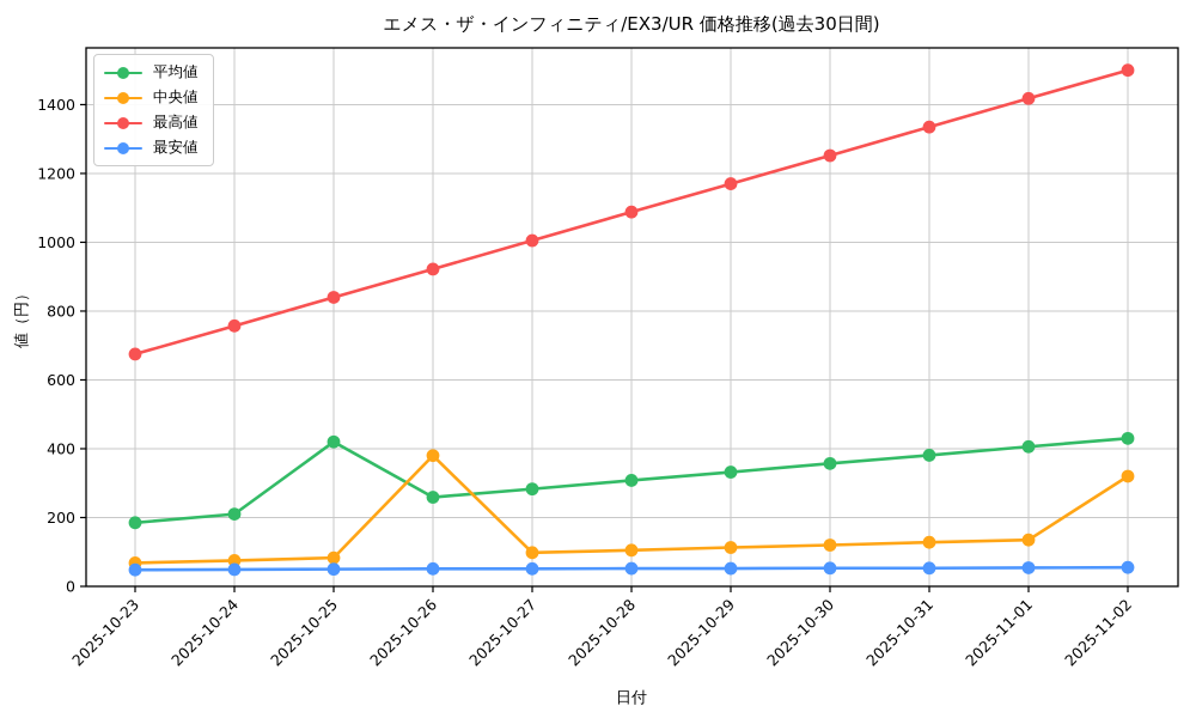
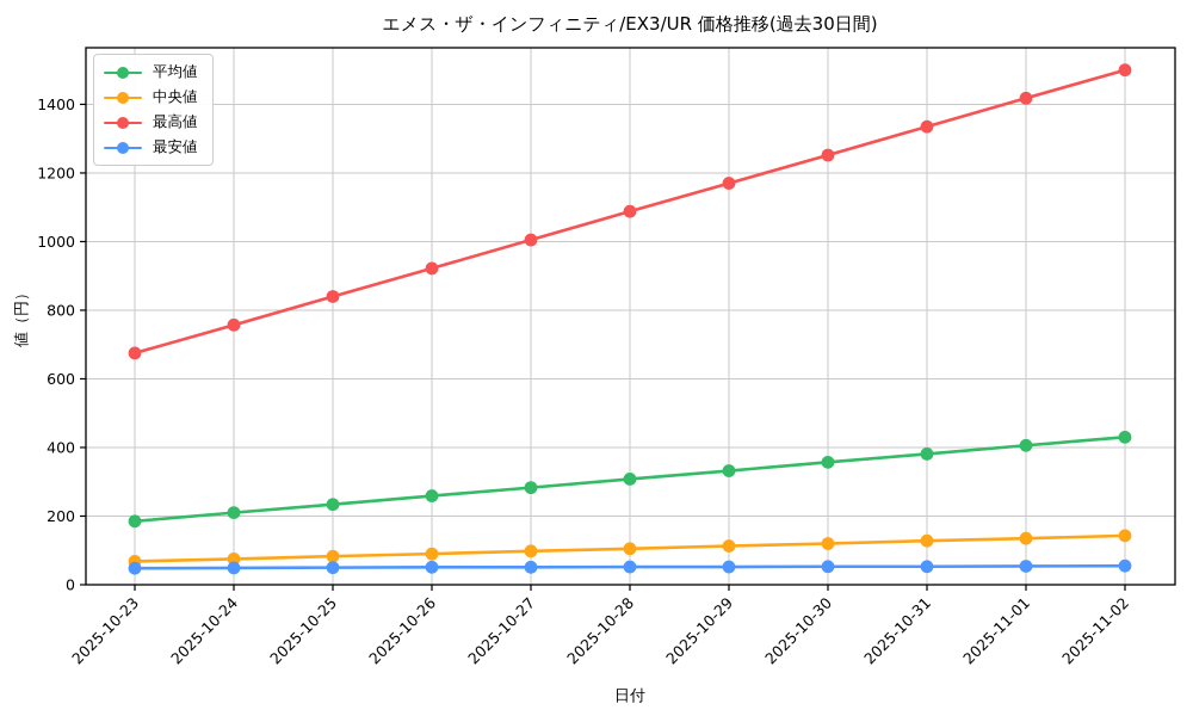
平均値/2025-10-25: 420 -> 230
中央値/2025-10-26: 380 -> 90
中央値/2025-11-02: 320 -> 140
